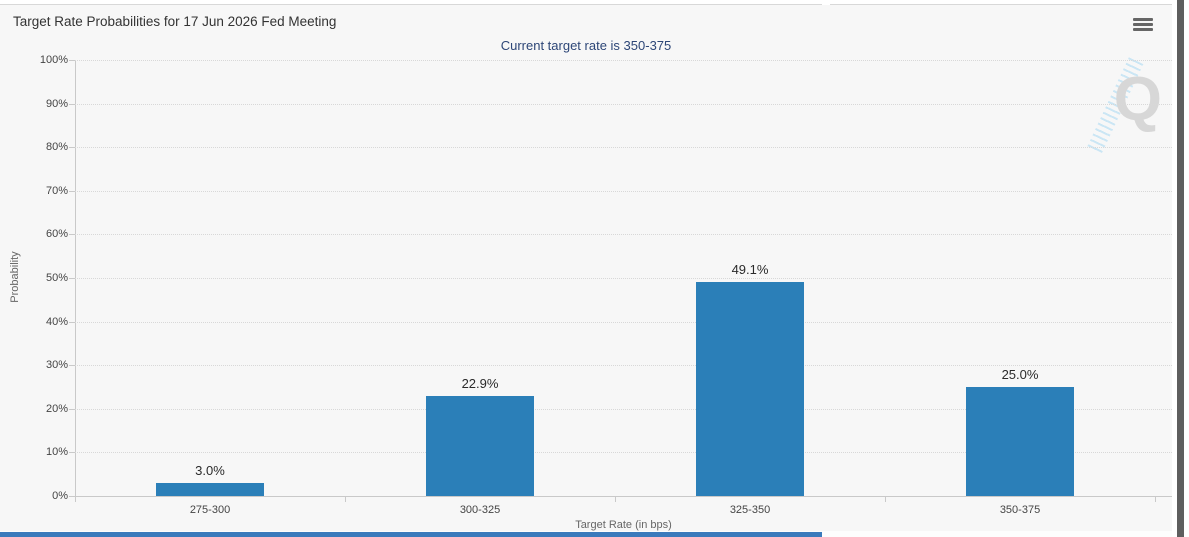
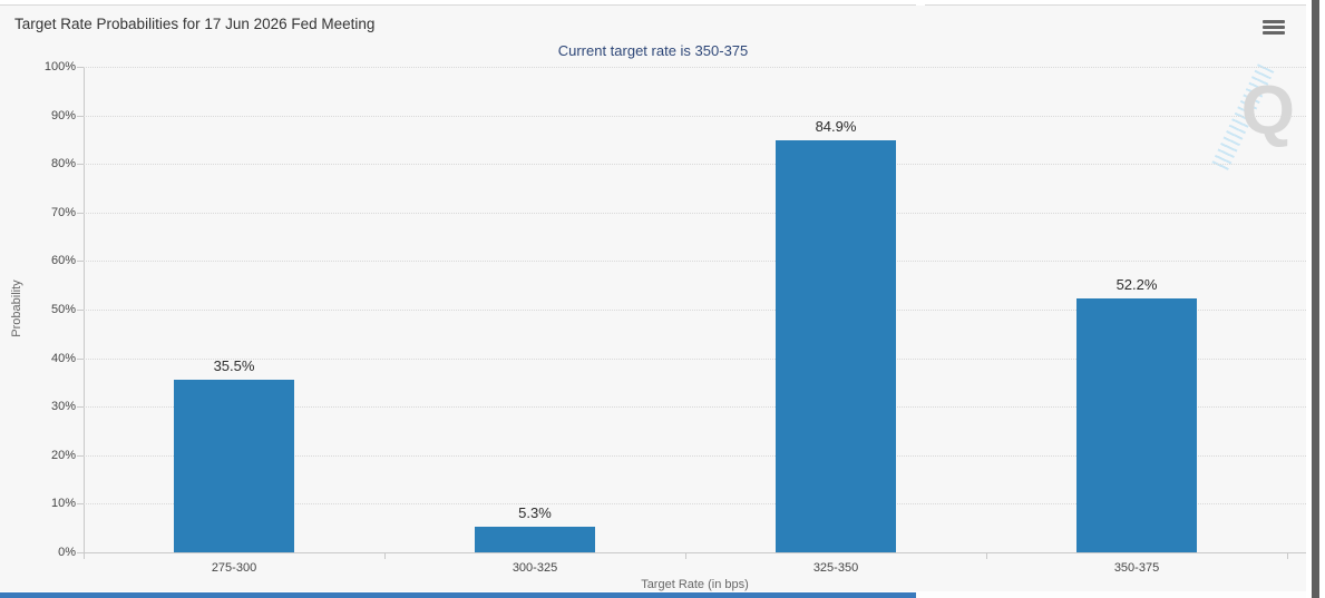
275-300: 3.0% -> 35.5%
300-325: 22.9% -> 5.3%
325-350: 49.1% -> 84.9%
350-375: 25.0% -> 52.2%
